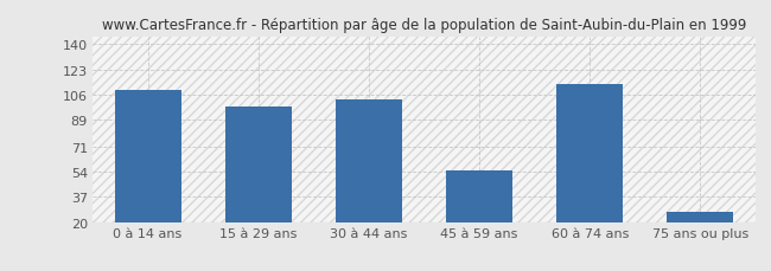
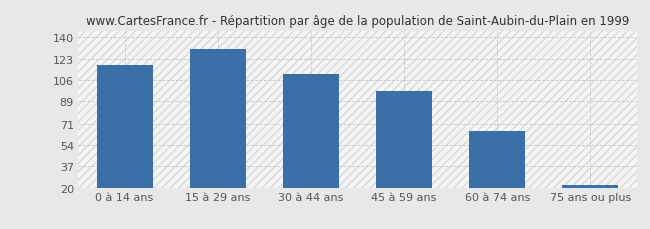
0 à 14 ans: 109 -> 118
15 à 29 ans: 98 -> 131
30 à 44 ans: 103 -> 111
45 à 59 ans: 55 -> 97
60 à 74 ans: 113 -> 65
75 ans ou plus: 27 -> 22
